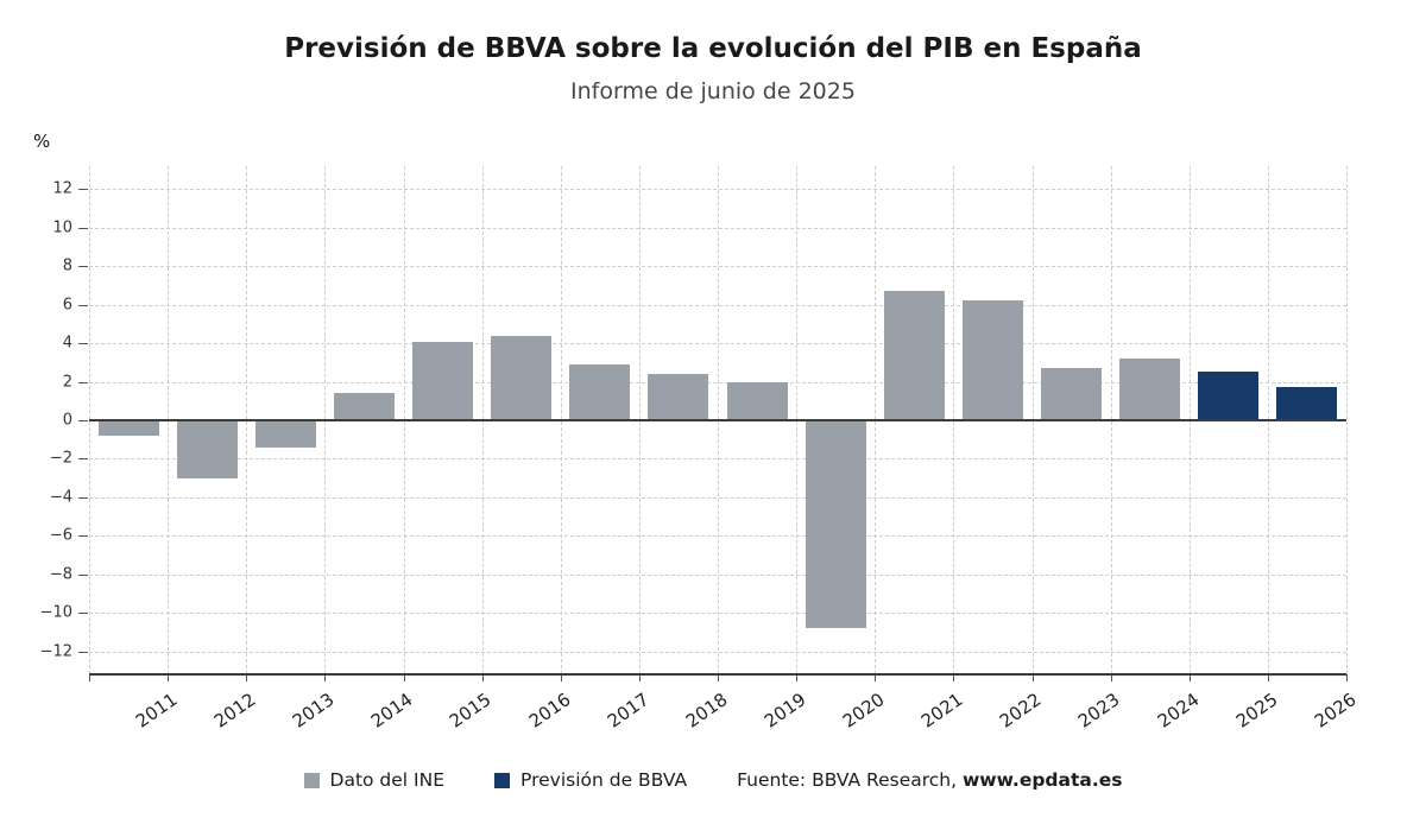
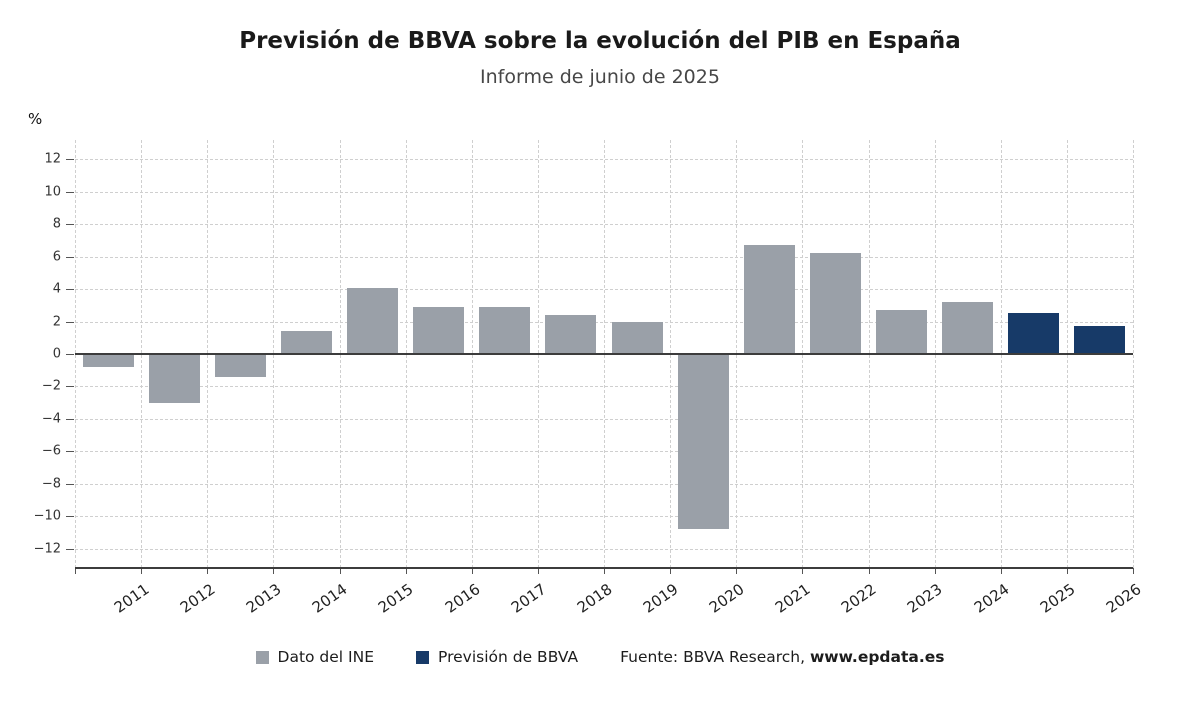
Dato del INE/2016: 4.4 -> 2.9
